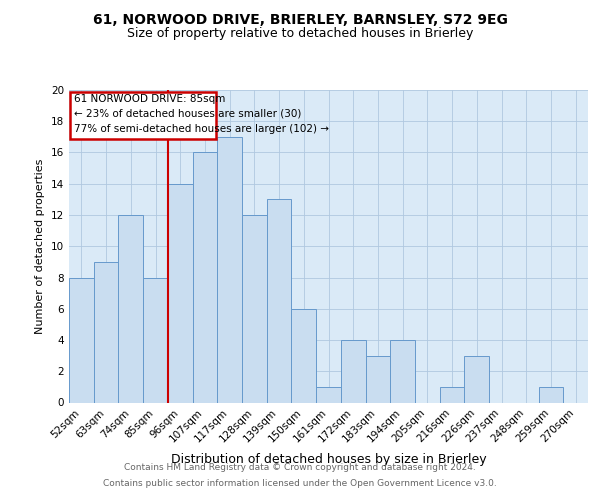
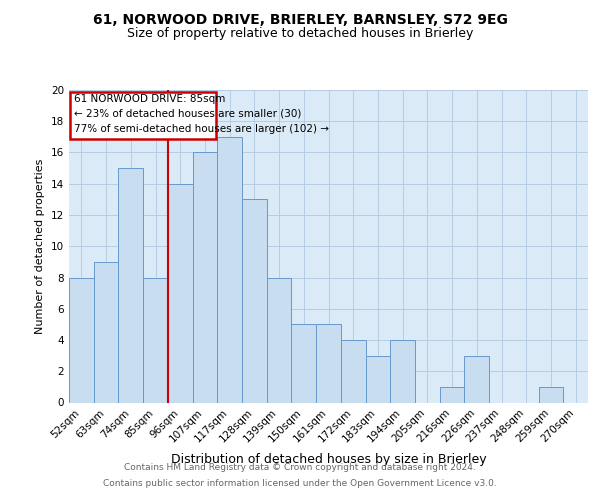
74sqm: 12 -> 15
128sqm: 12 -> 13
139sqm: 13 -> 8
150sqm: 6 -> 5
161sqm: 1 -> 5
